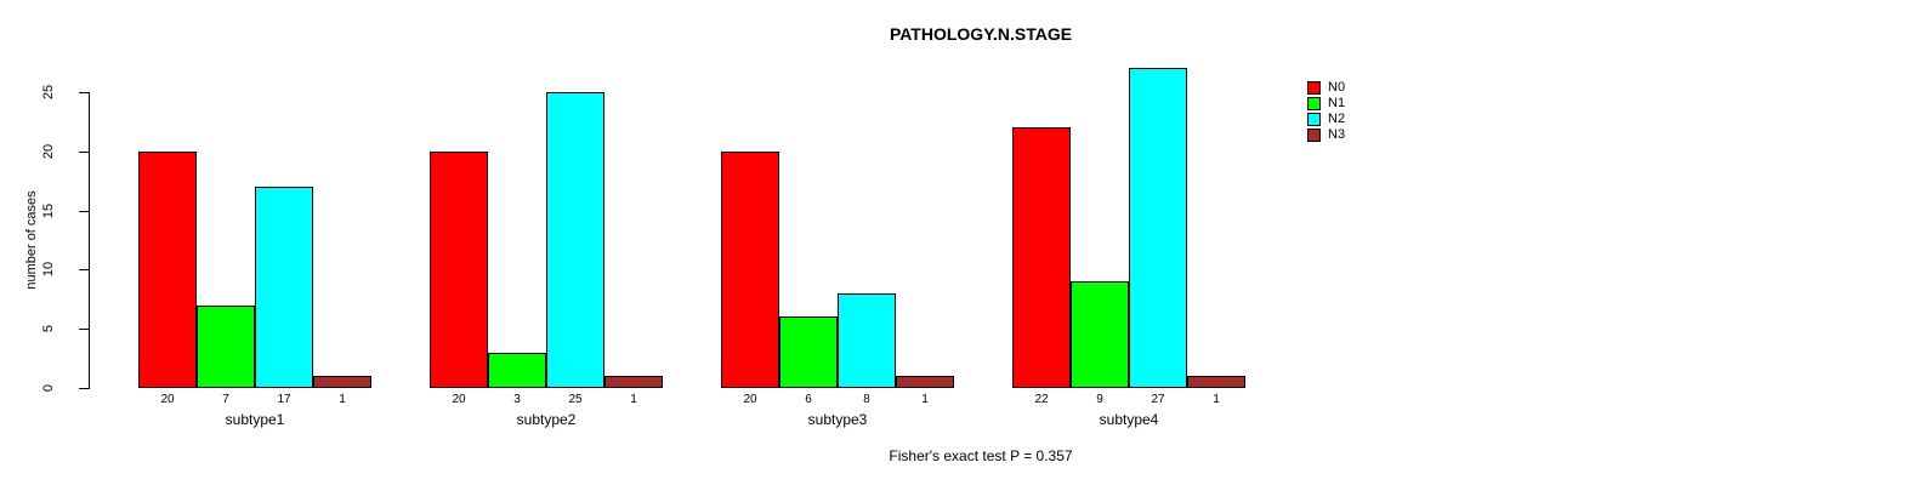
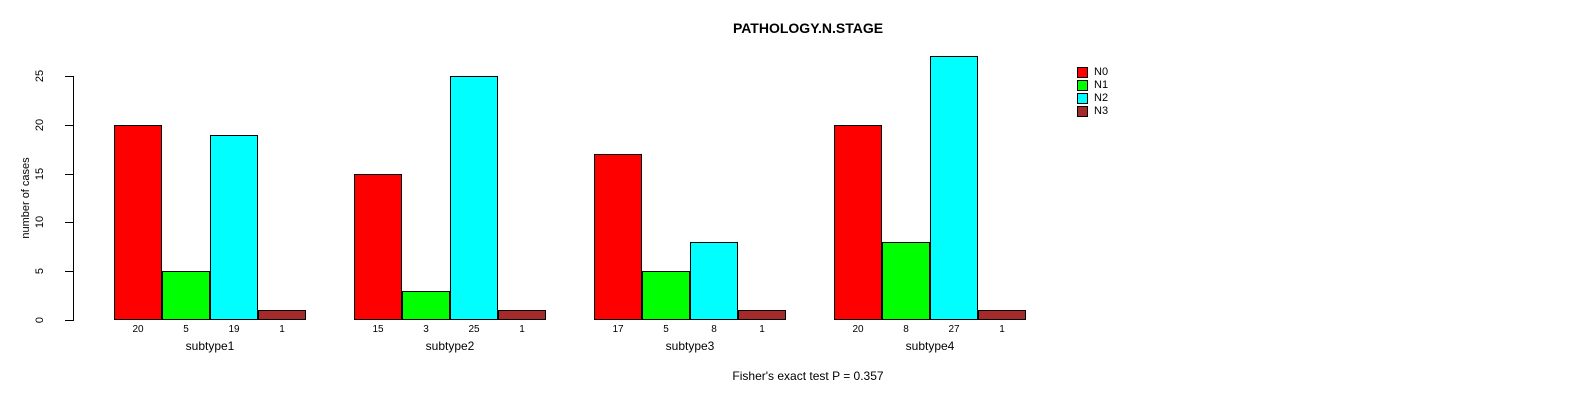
N1/subtype1: 7 -> 5
N2/subtype1: 17 -> 19
N0/subtype2: 20 -> 15
N0/subtype3: 20 -> 17
N1/subtype3: 6 -> 5
N0/subtype4: 22 -> 20
N1/subtype4: 9 -> 8
